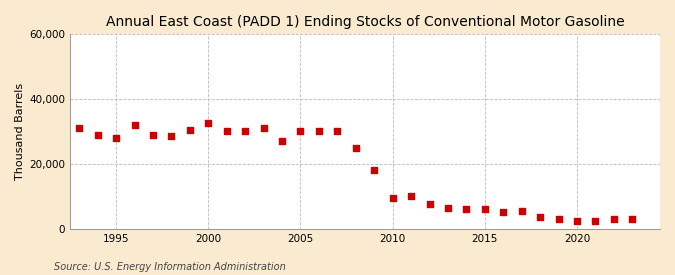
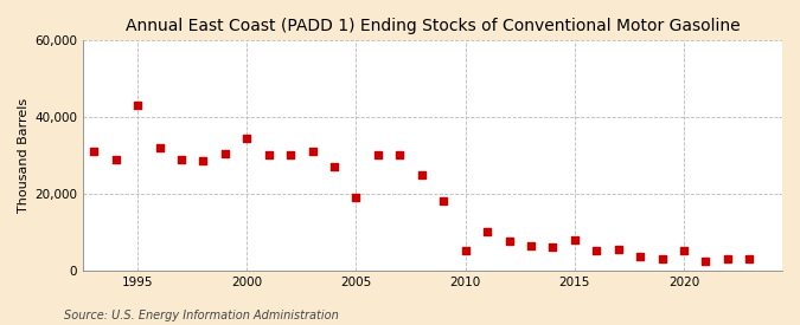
1995: 28,000 -> 43,000
2000: 32,500 -> 34,500
2005: 30,000 -> 19,000
2010: 9,500 -> 5,000
2015: 6,000 -> 8,000
2020: 2,500 -> 5,000
